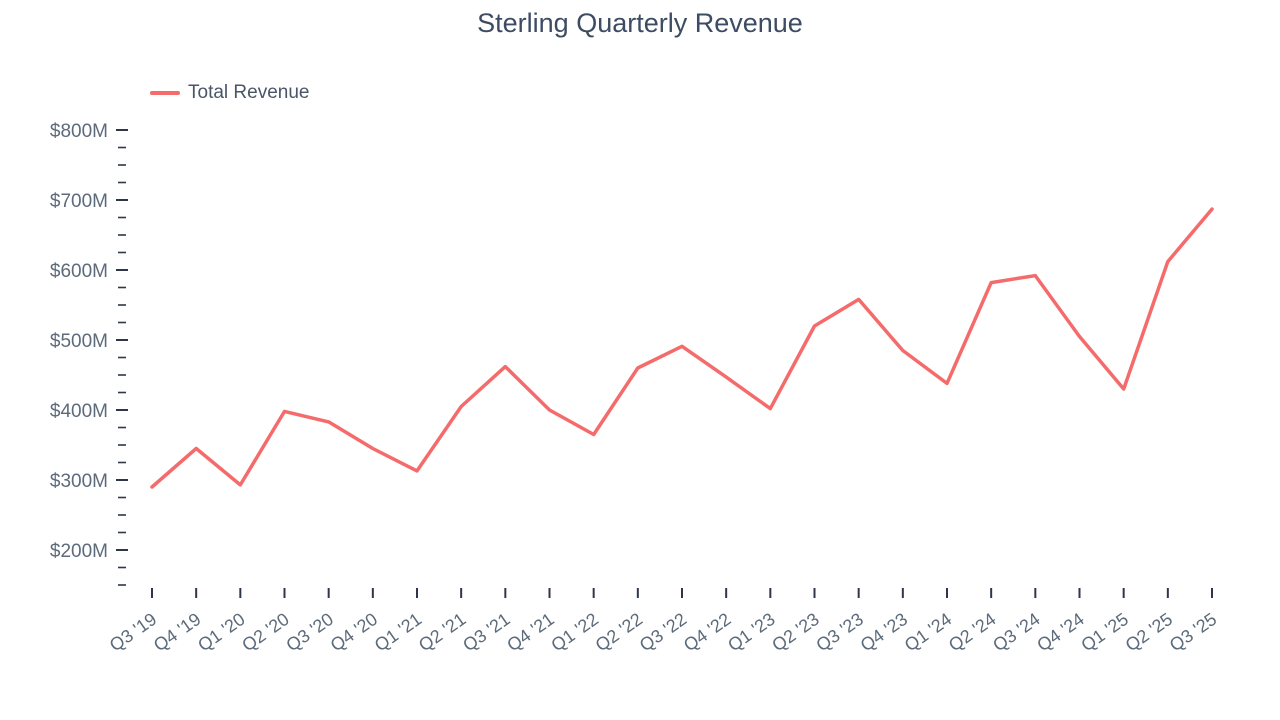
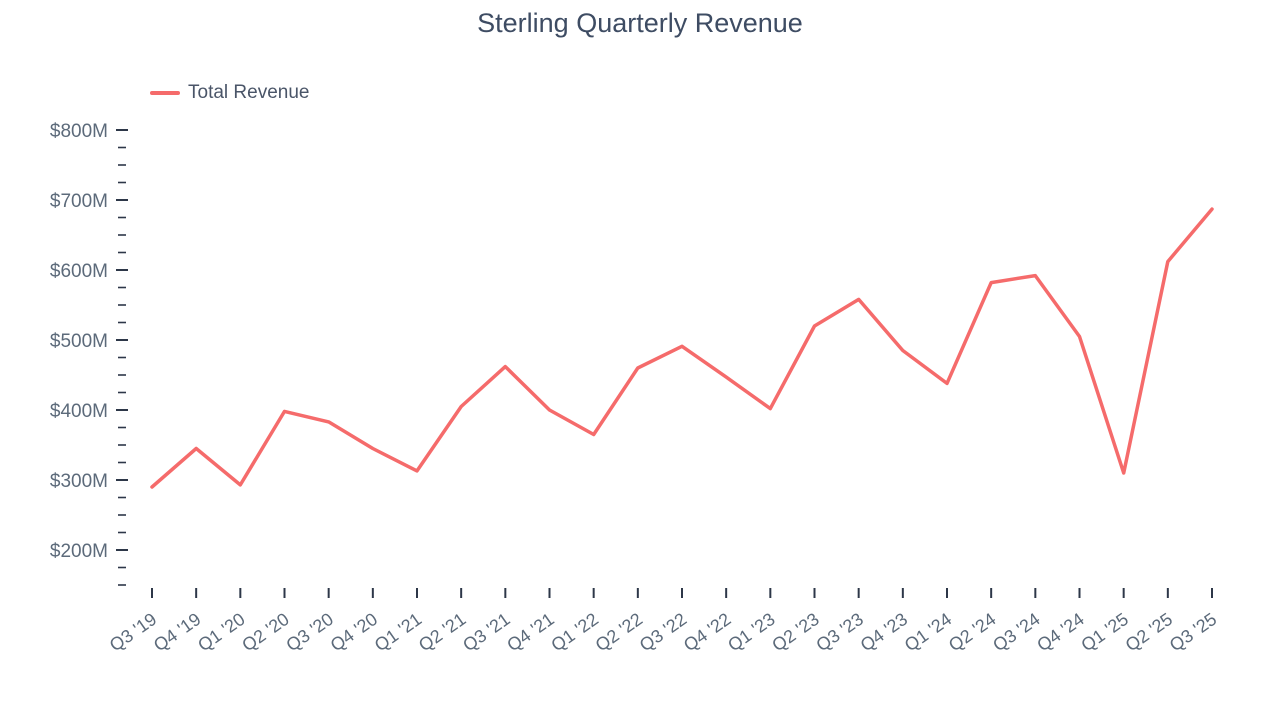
Q1 '25: $430M -> $310M
